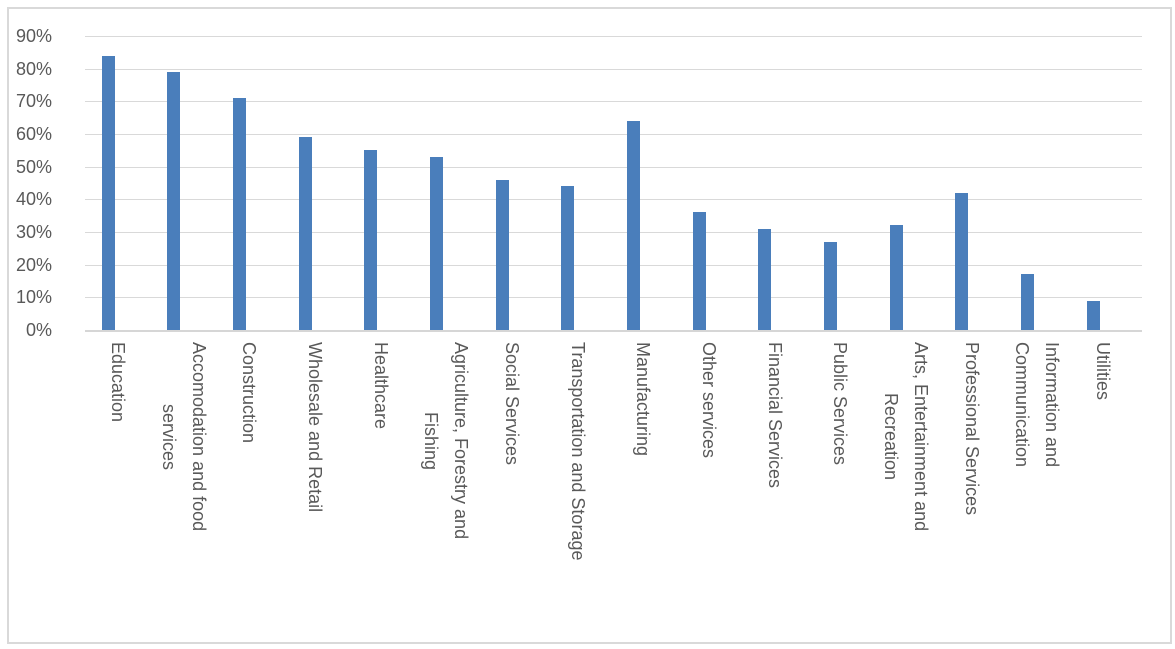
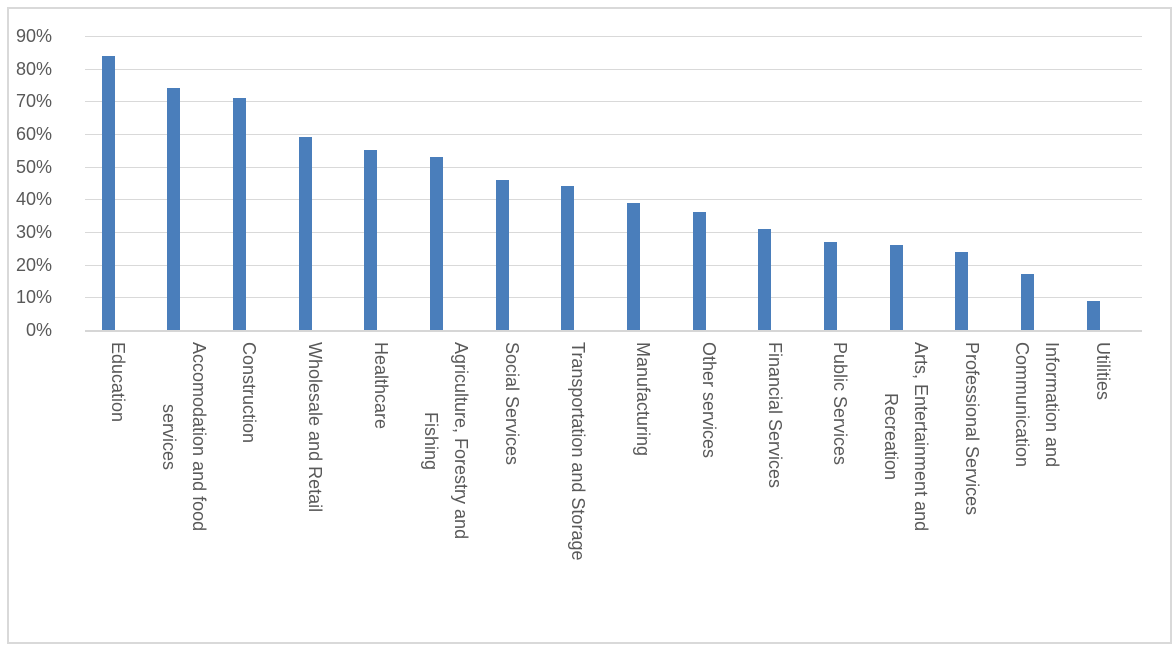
Accomodation and food services: 79% -> 74%
Manufacturing: 64% -> 39%
Arts, Entertainment and Recreation: 32% -> 26%
Professional Services: 42% -> 24%
